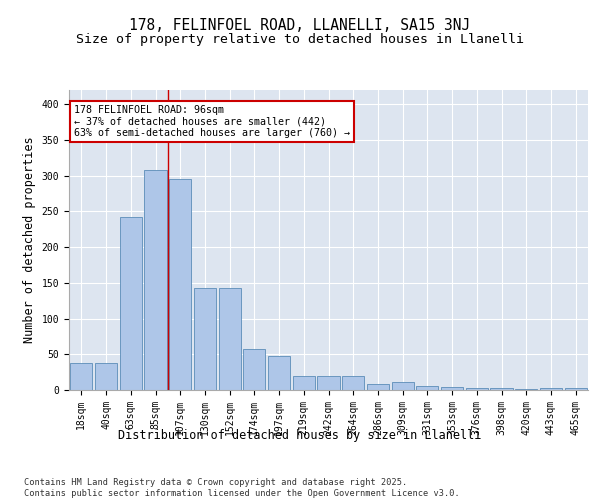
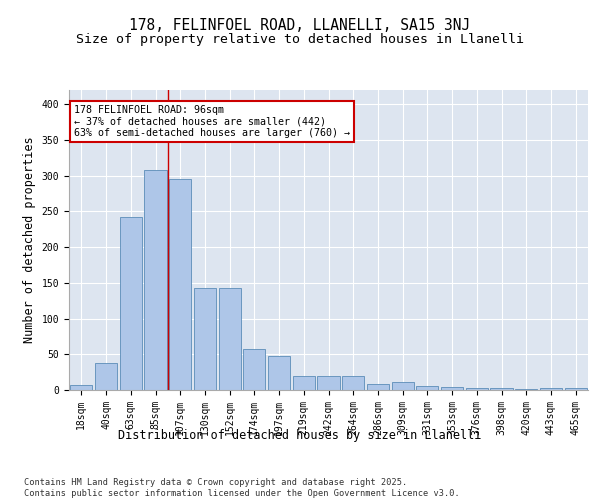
18sqm: 38 -> 7
